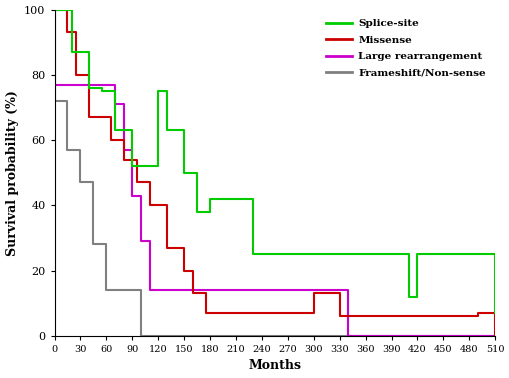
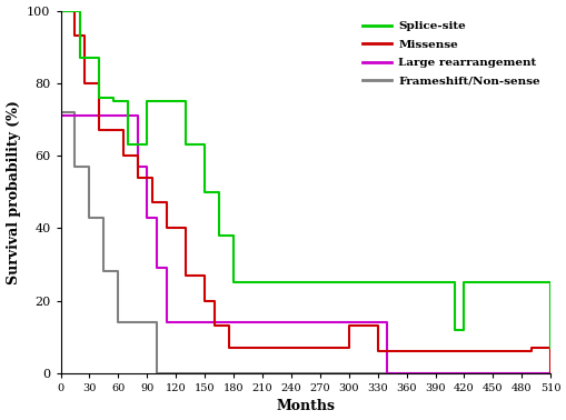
Large rearrangement/0: 77 -> 71
Frameshift/Non-sense/30: 47 -> 43
Splice-site/90: 52 -> 75
Splice-site/180: 42 -> 25
